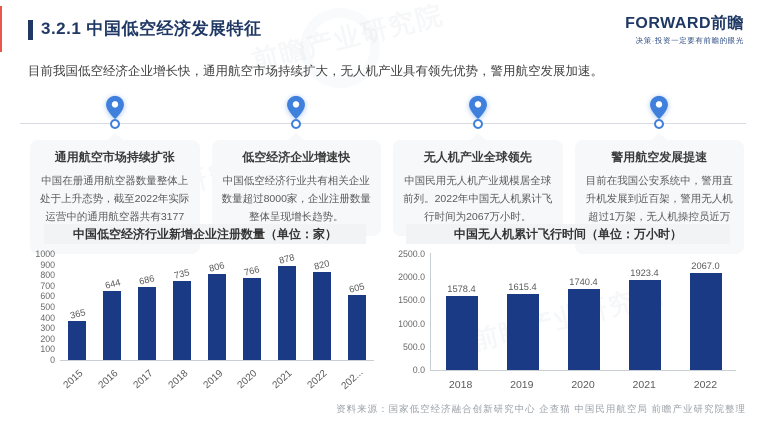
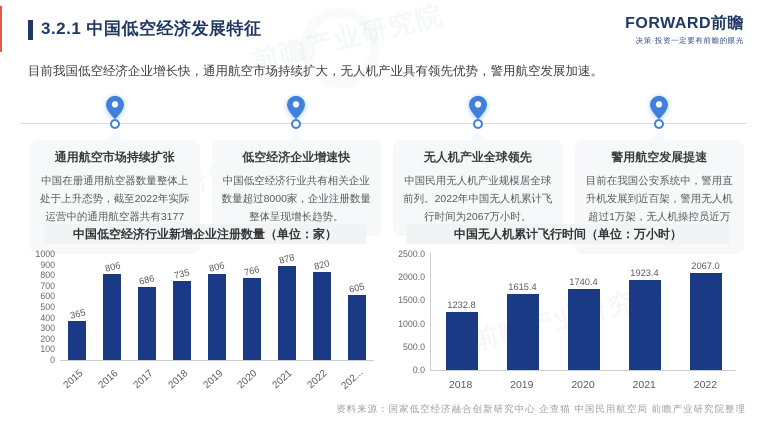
中国低空经济行业新增企业注册数量（单位：家）/2016: 644 -> 806
中国无人机累计飞行时间（单位：万小时）/2018: 1578.4 -> 1232.8
